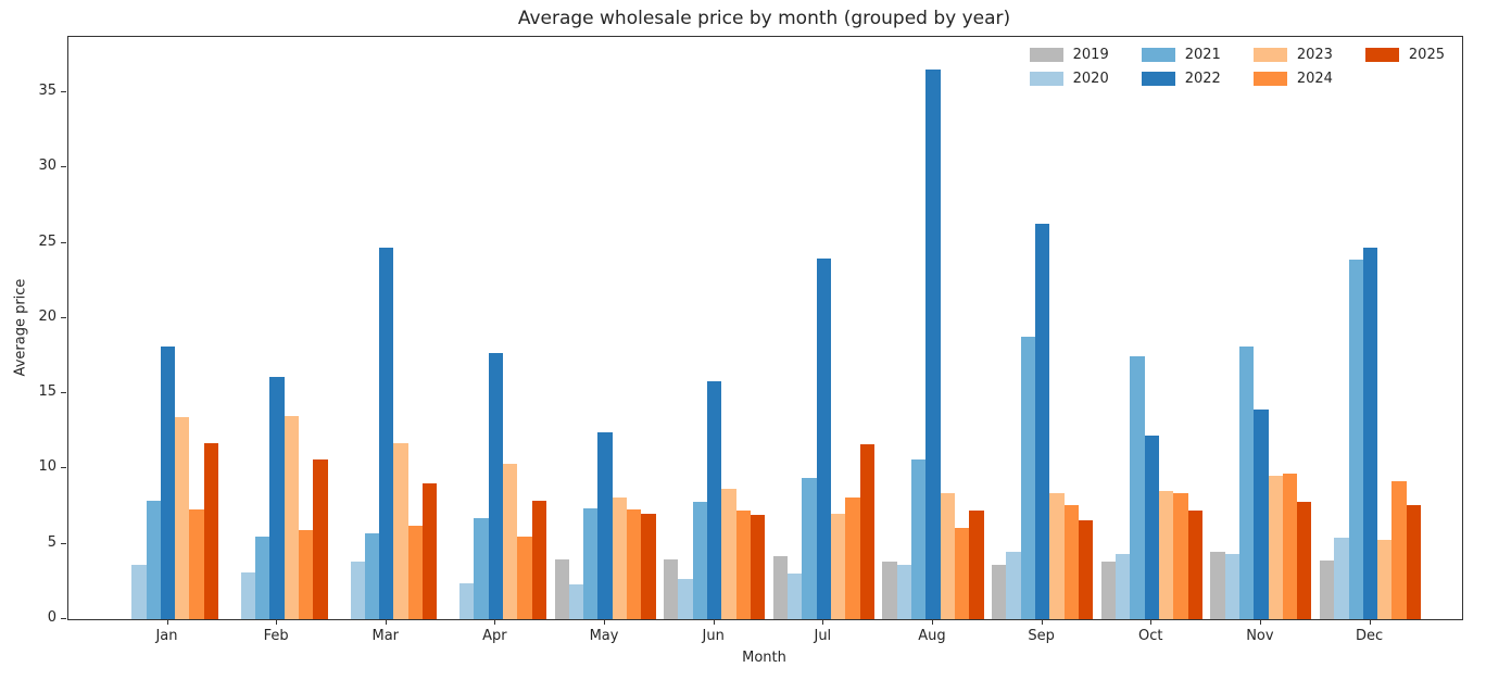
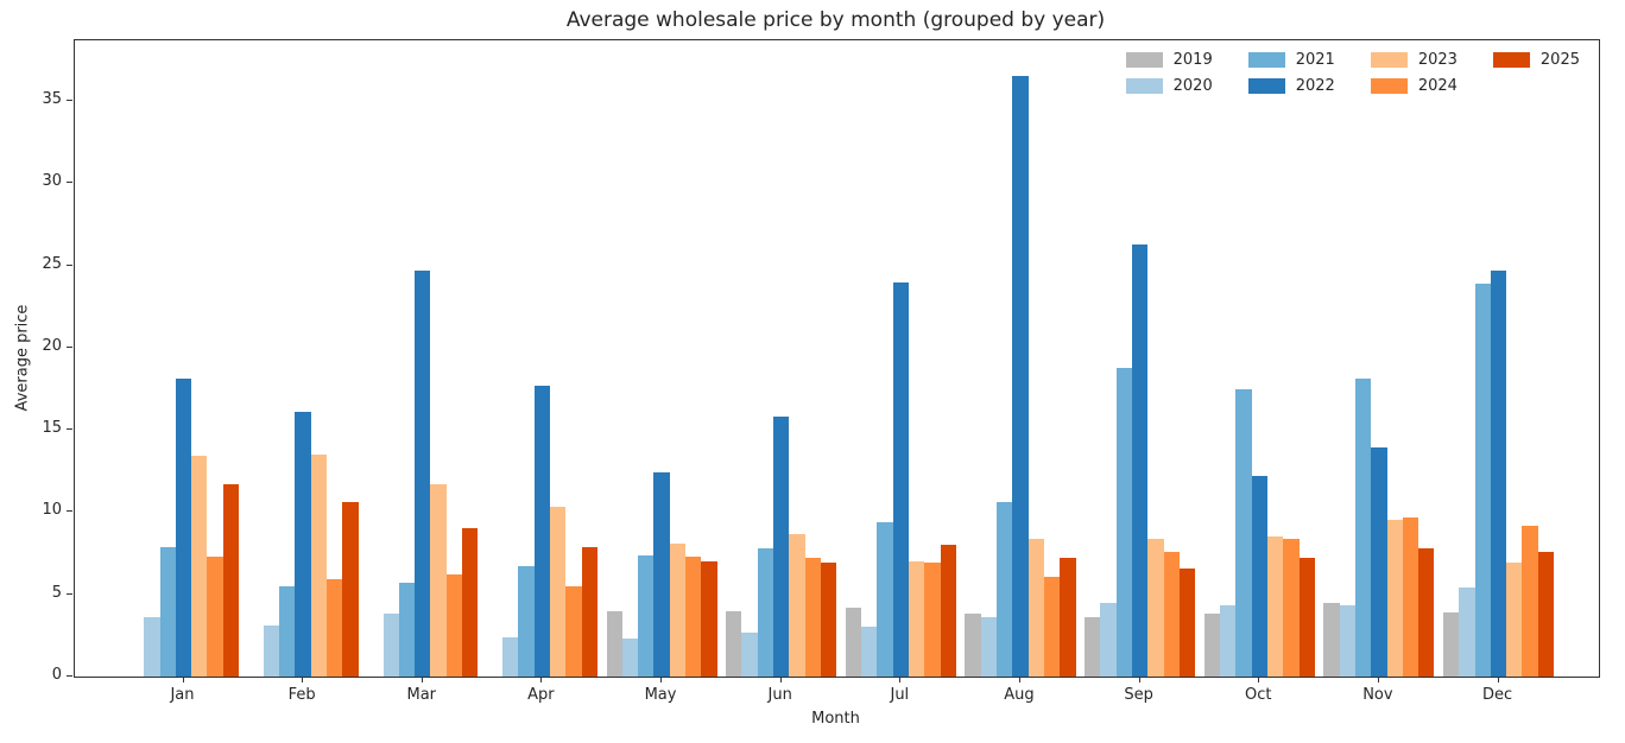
2024/Jul: 8.1 -> 6.9
2025/Jul: 11.6 -> 8.0
2023/Dec: 5.3 -> 6.9
